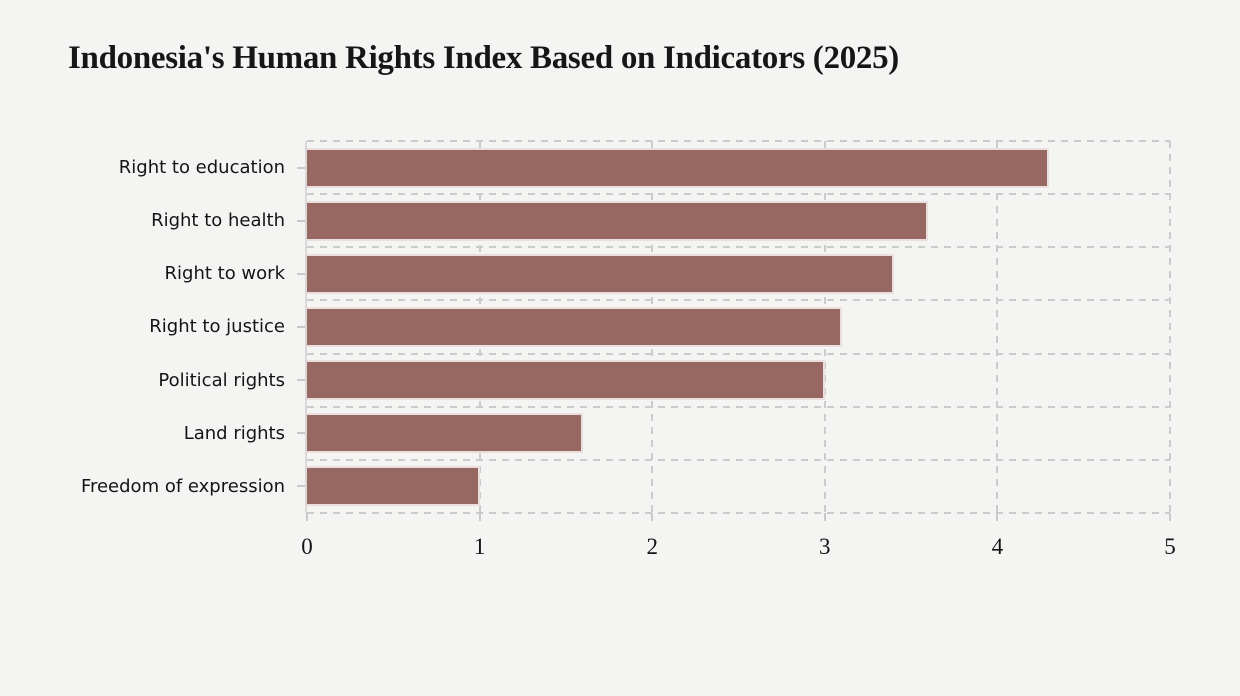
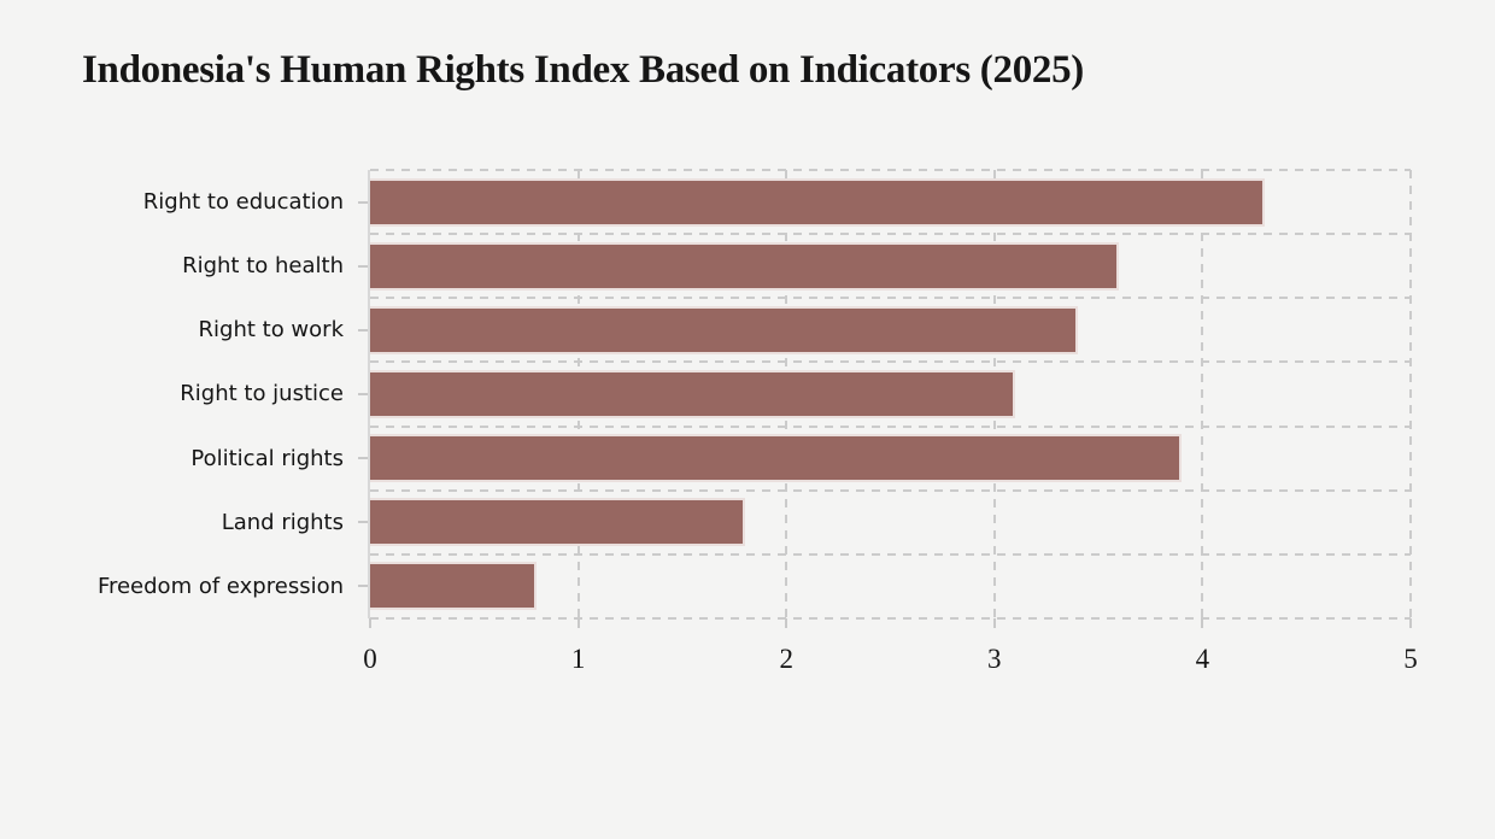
Political rights: 3.0 -> 3.9
Land rights: 1.6 -> 1.8
Freedom of expression: 1.0 -> 0.8
